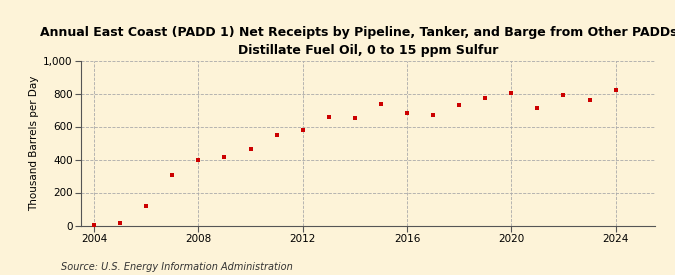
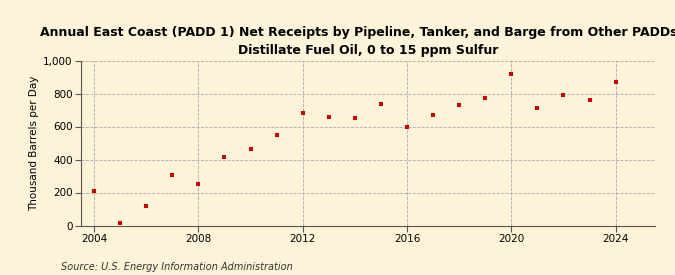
2004: 0 -> 210
2008: 400 -> 250
2012: 580 -> 680
2016: 680 -> 600
2020: 800 -> 920
2024: 820 -> 870
